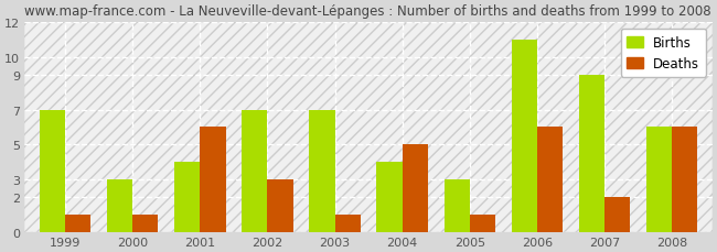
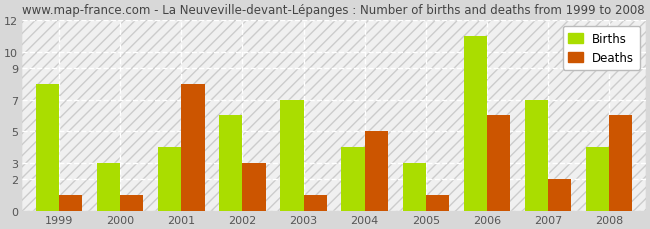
Births/1999: 7 -> 8
Deaths/2001: 6 -> 8
Births/2002: 7 -> 6
Births/2007: 9 -> 7
Births/2008: 6 -> 4
